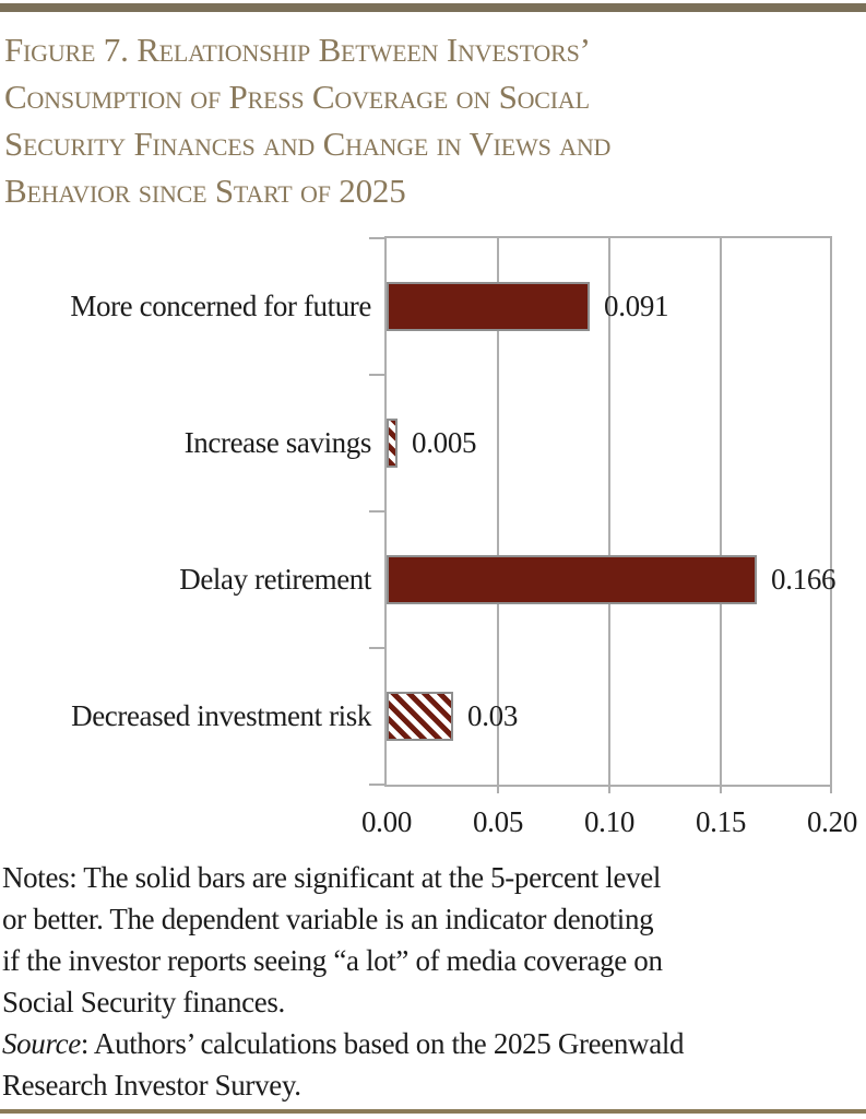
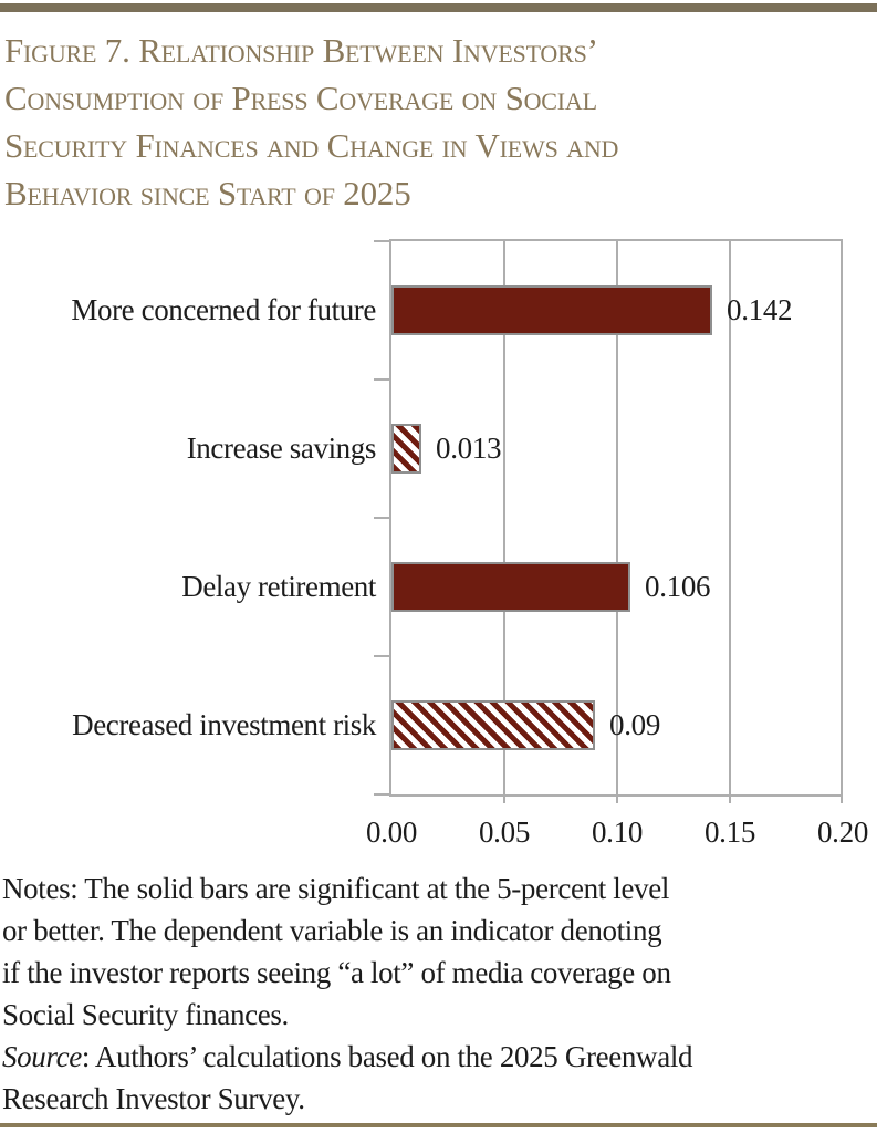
More concerned for future: 0.091 -> 0.142
Increase savings: 0.005 -> 0.013
Delay retirement: 0.166 -> 0.106
Decreased investment risk: 0.03 -> 0.09
